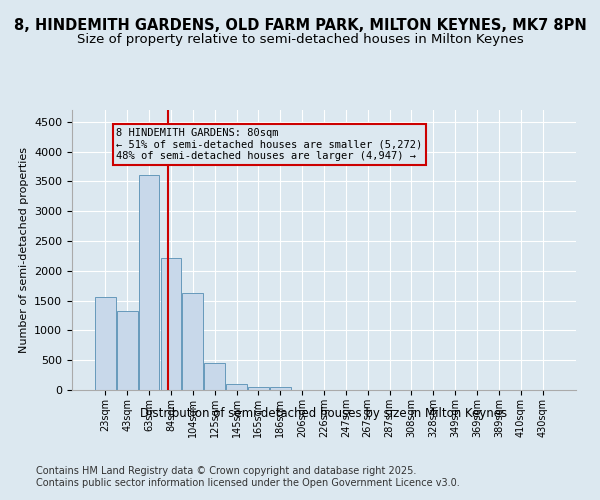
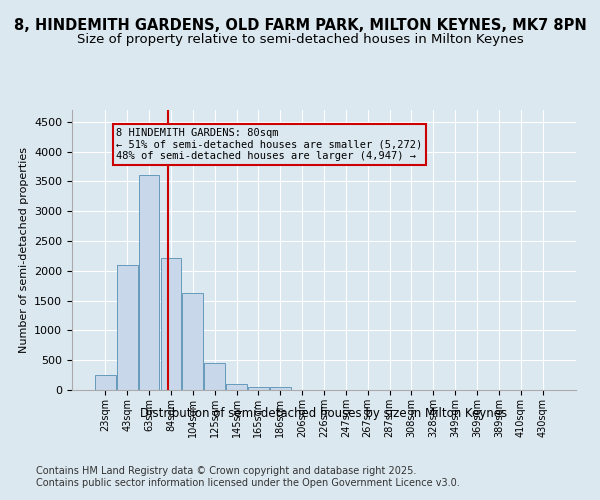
23sqm: 1560 -> 250
43sqm: 1320 -> 2100
